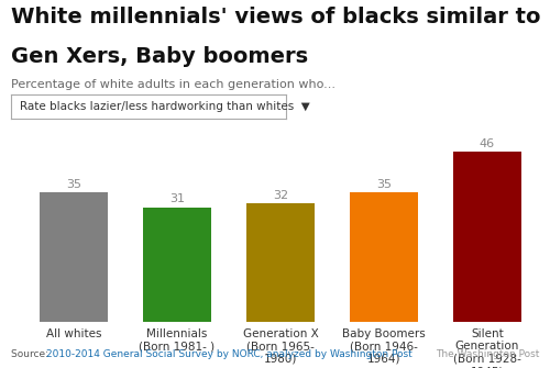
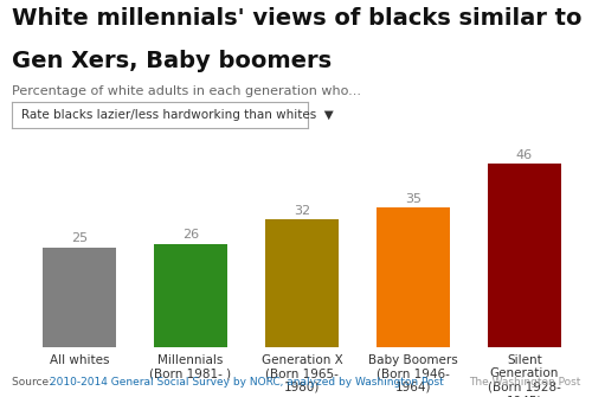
All whites: 35 -> 25
Millennials (Born 1981- ): 31 -> 26
